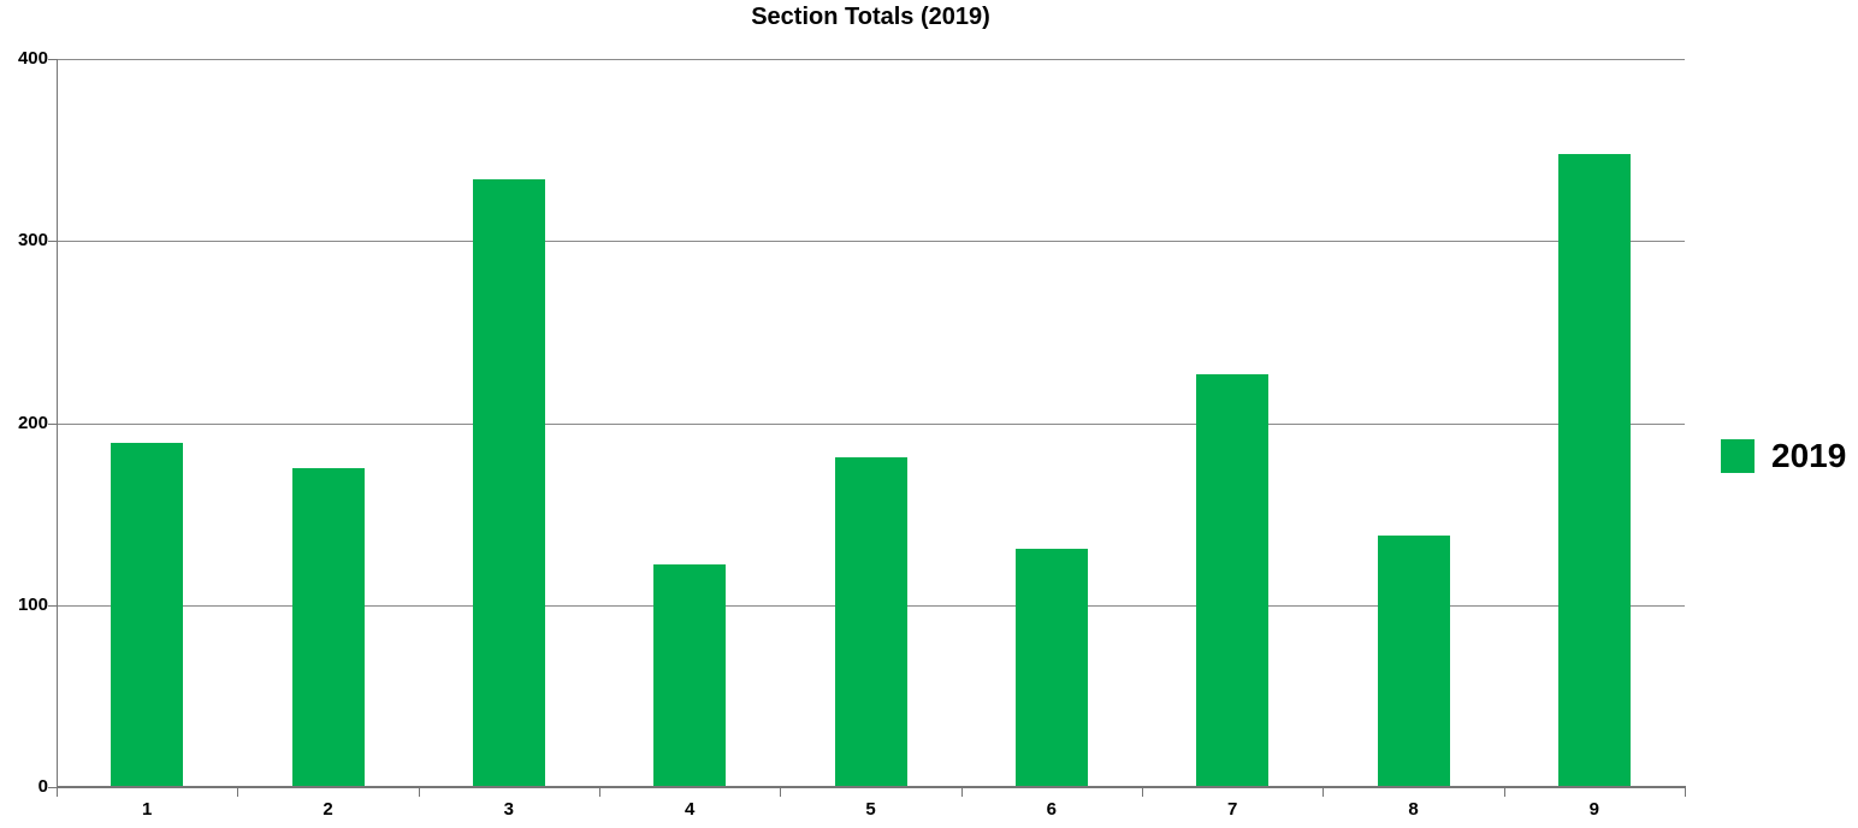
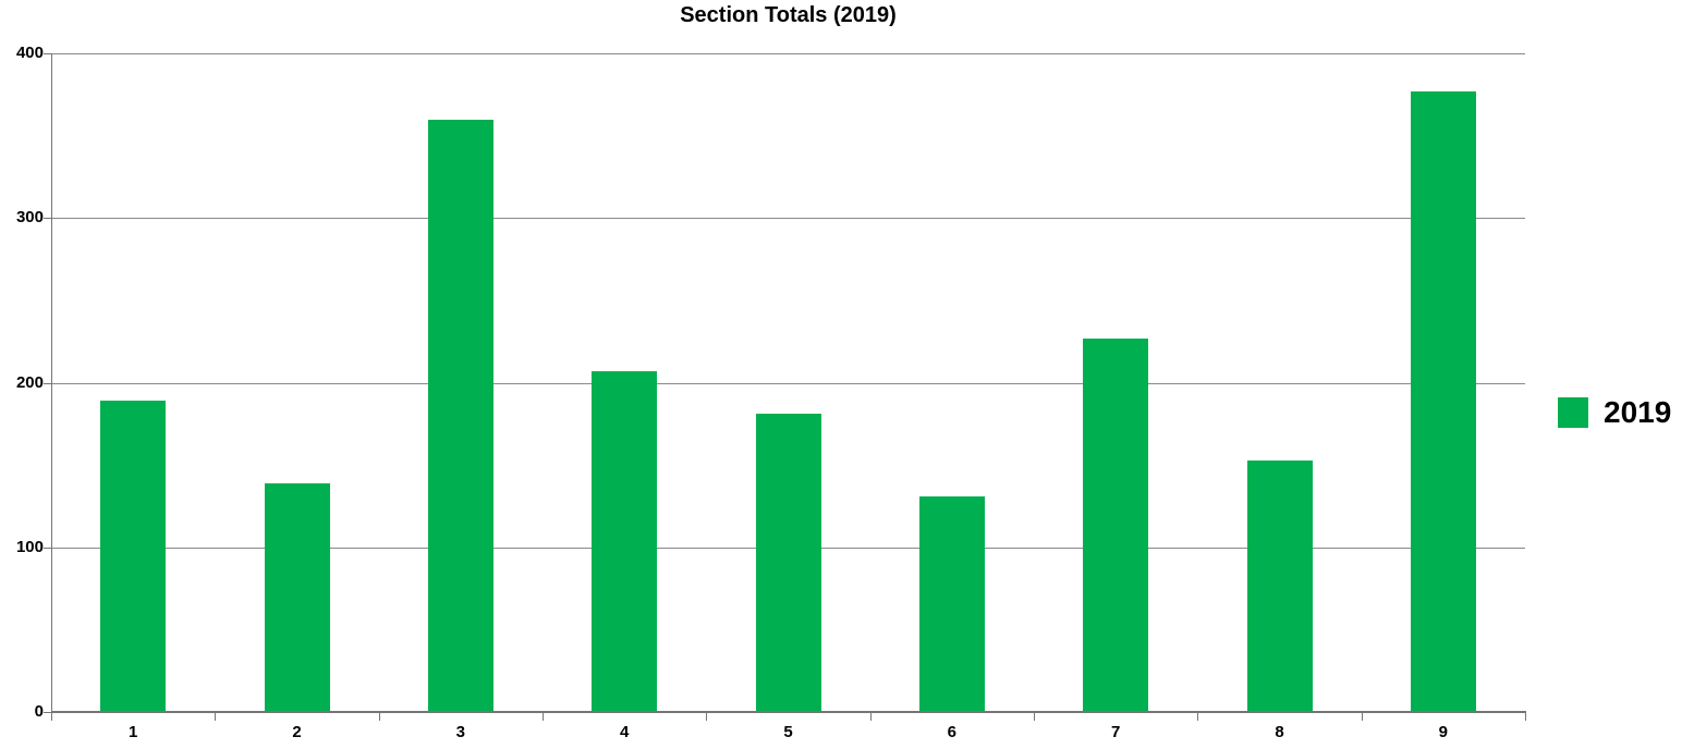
2: 175 -> 139
3: 334 -> 360
4: 122 -> 207
8: 138 -> 153
9: 348 -> 377
